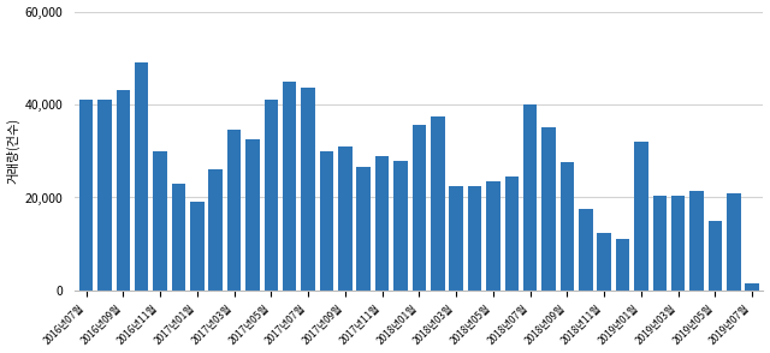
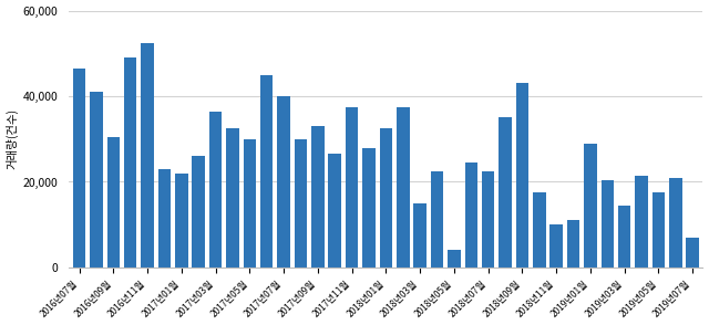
2016년07월: 41,000 -> 46,500
2016년09월: 43,000 -> 30,500
2016년11월: 30,000 -> 52,500
2017년01월: 19,000 -> 22,000
2017년03월: 34,500 -> 36,500
2017년05월: 41,000 -> 30,000
2017년07월: 43,500 -> 40,000
2017년09월: 31,000 -> 33,000
2017년11월: 29,000 -> 37,500
2018년01월: 35,500 -> 32,500
2018년03월: 22,500 -> 15,000
2018년05월: 23,500 -> 4,000
2018년07월: 40,000 -> 22,500
2018년09월: 27,500 -> 43,000
2018년11월: 12,500 -> 10,000
2019년01월: 32,000 -> 29,000
2019년03월: 20,500 -> 14,500
2019년05월: 15,000 -> 17,500
2019년07월: 1,500 -> 7,000
